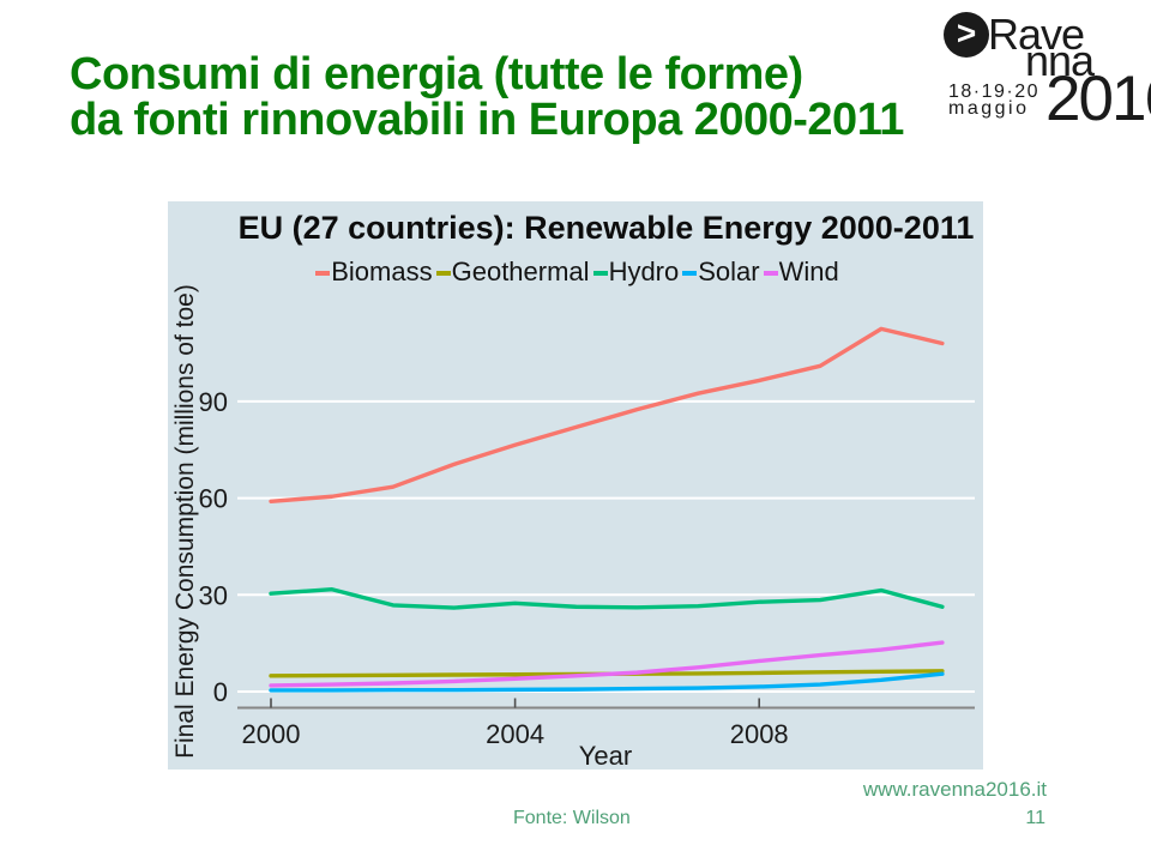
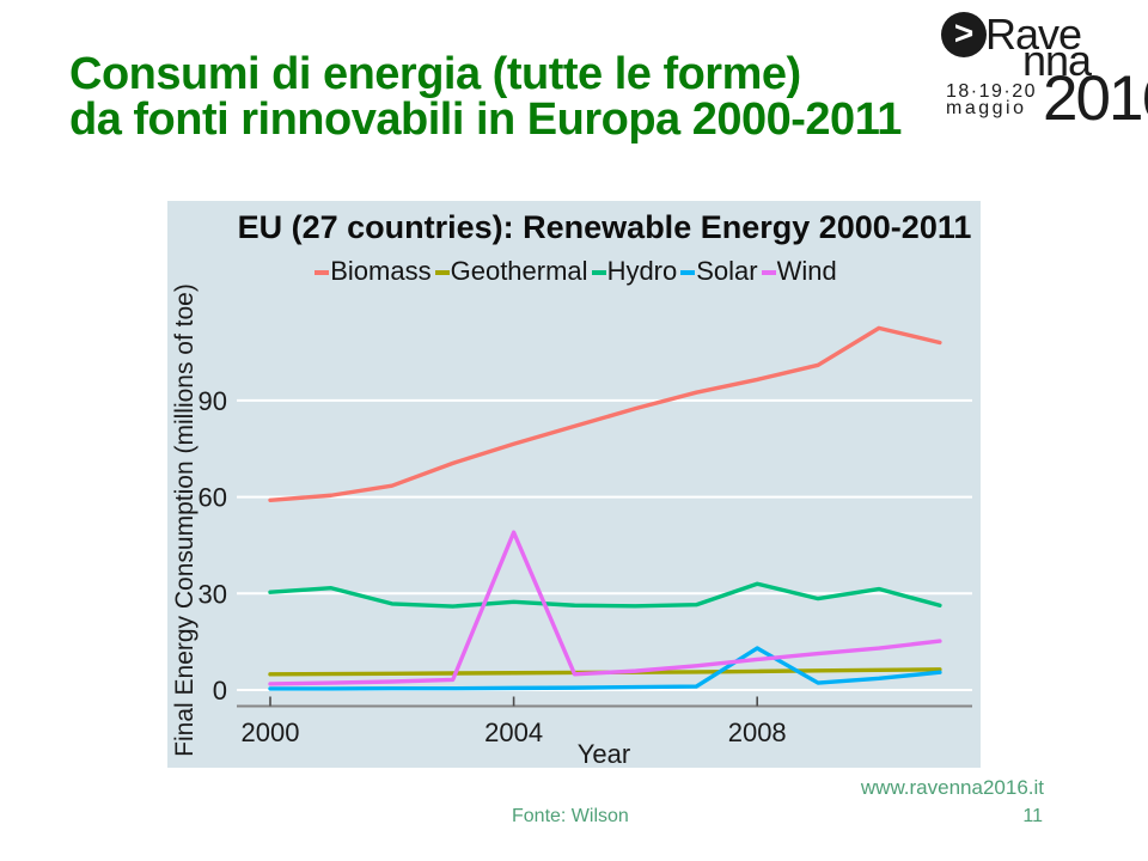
Wind/2004: 4 -> 49
Hydro/2008: 28 -> 33
Solar/2008: 2 -> 13
